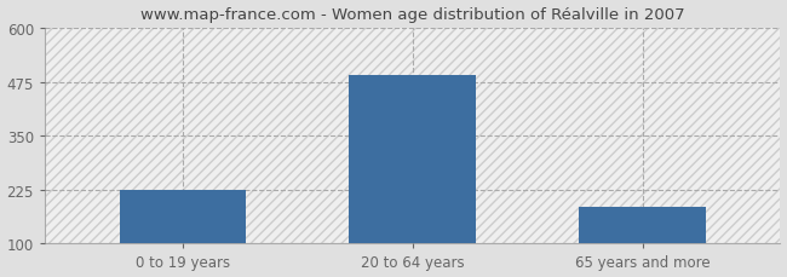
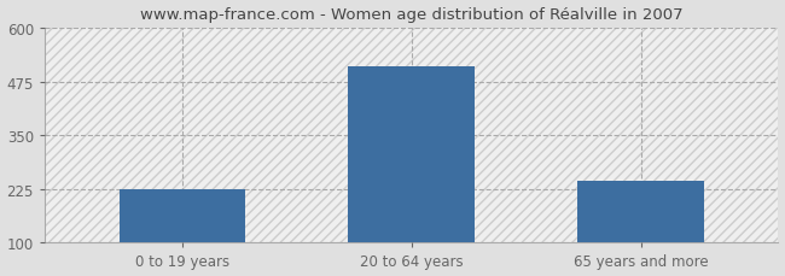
20 to 64 years: 490 -> 510
65 years and more: 185 -> 245
